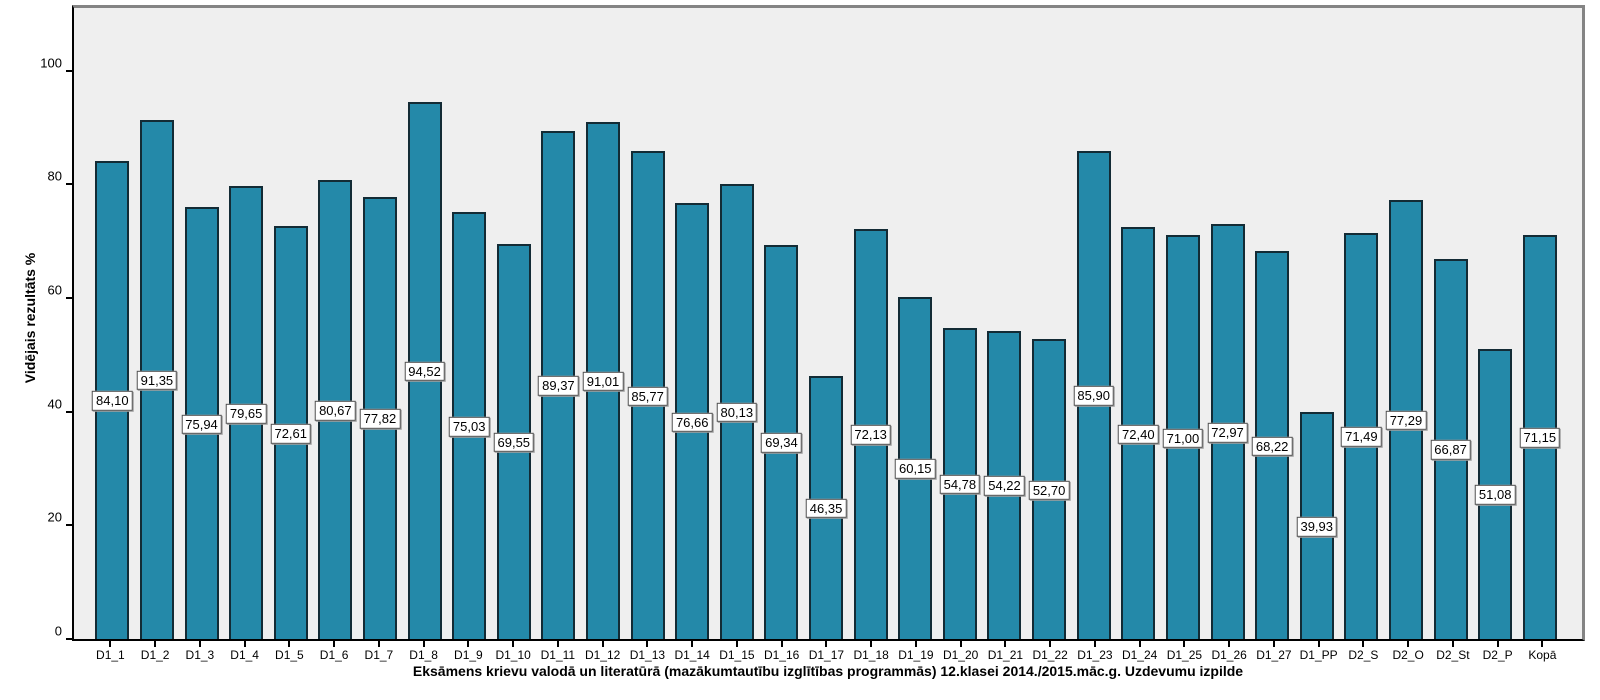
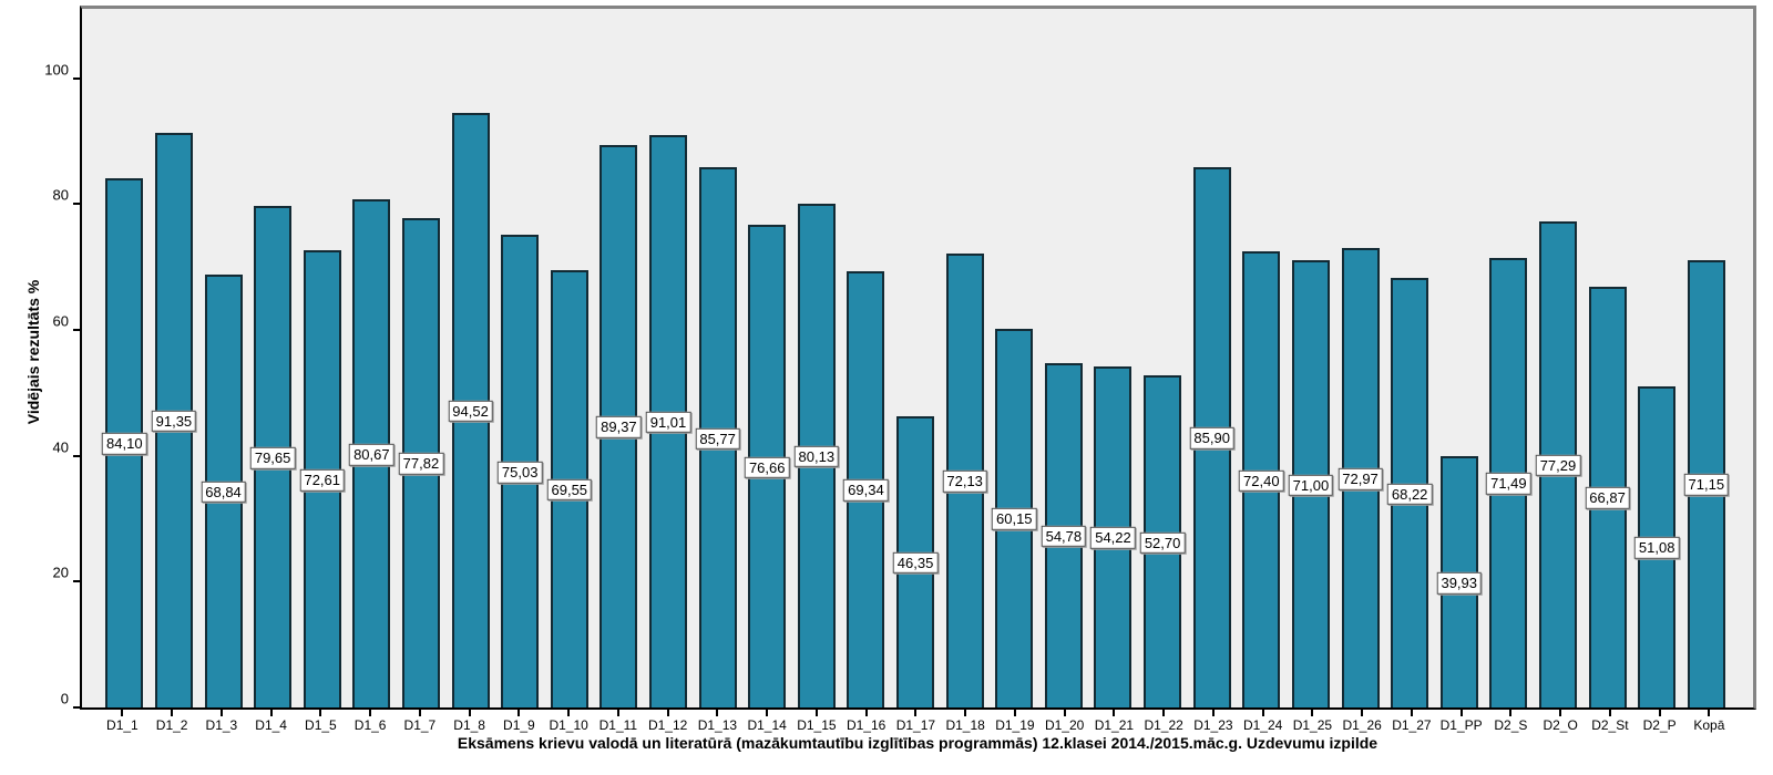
D1_3: 75,94 -> 68,84
